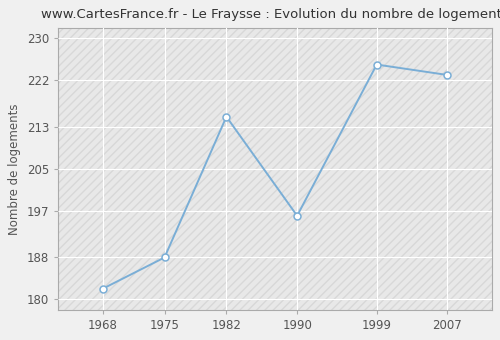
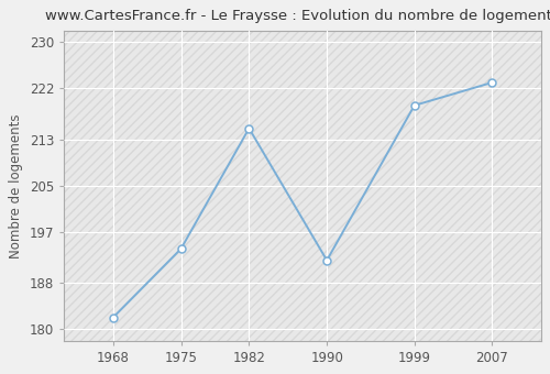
1975: 188 -> 194
1990: 196 -> 192
1999: 225 -> 219
